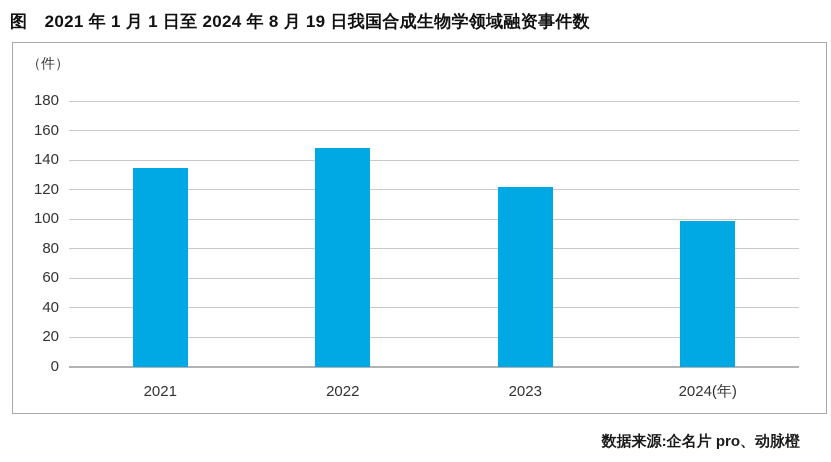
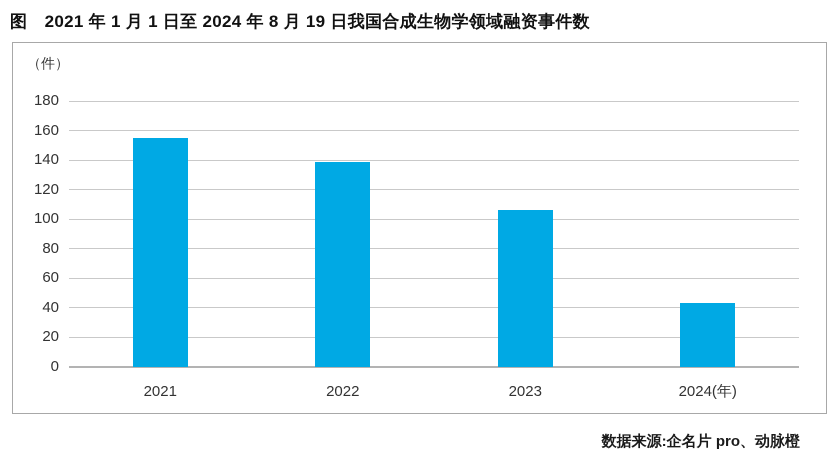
2021: 135 -> 155
2022: 148 -> 139
2023: 122 -> 106
2024(年): 99 -> 43
